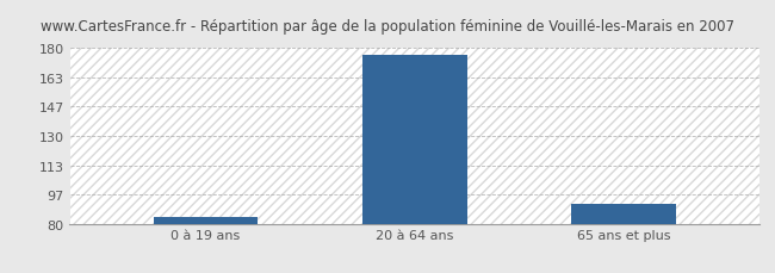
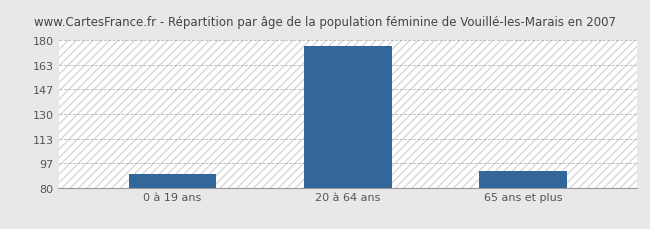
0 à 19 ans: 84 -> 89
